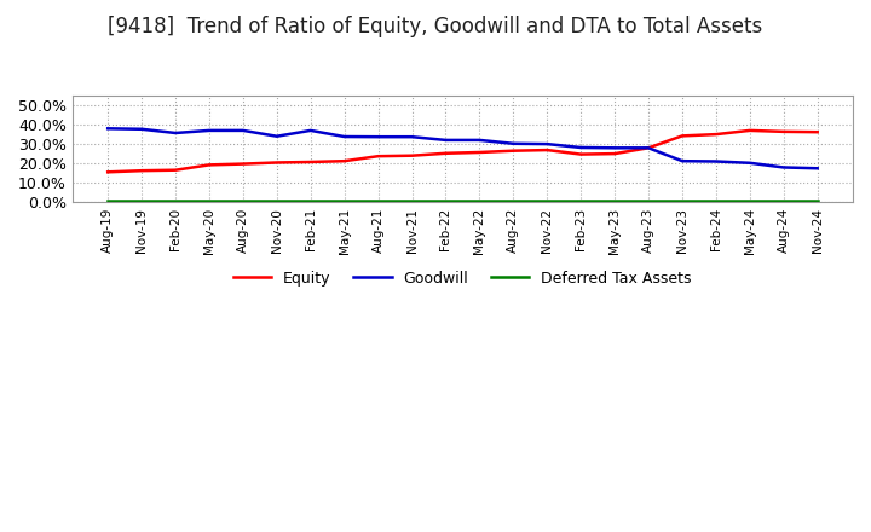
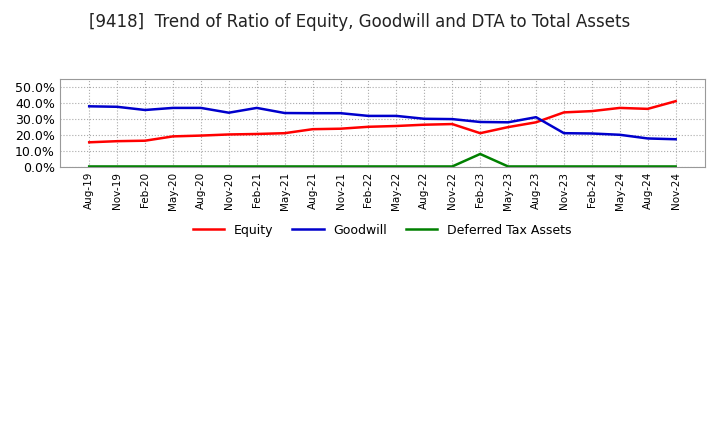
Equity/Feb-23: 24% -> 21%
Deferred Tax Assets/Feb-23: 0% -> 8%
Goodwill/Aug-23: 28% -> 31%
Equity/Nov-24: 36% -> 41%
